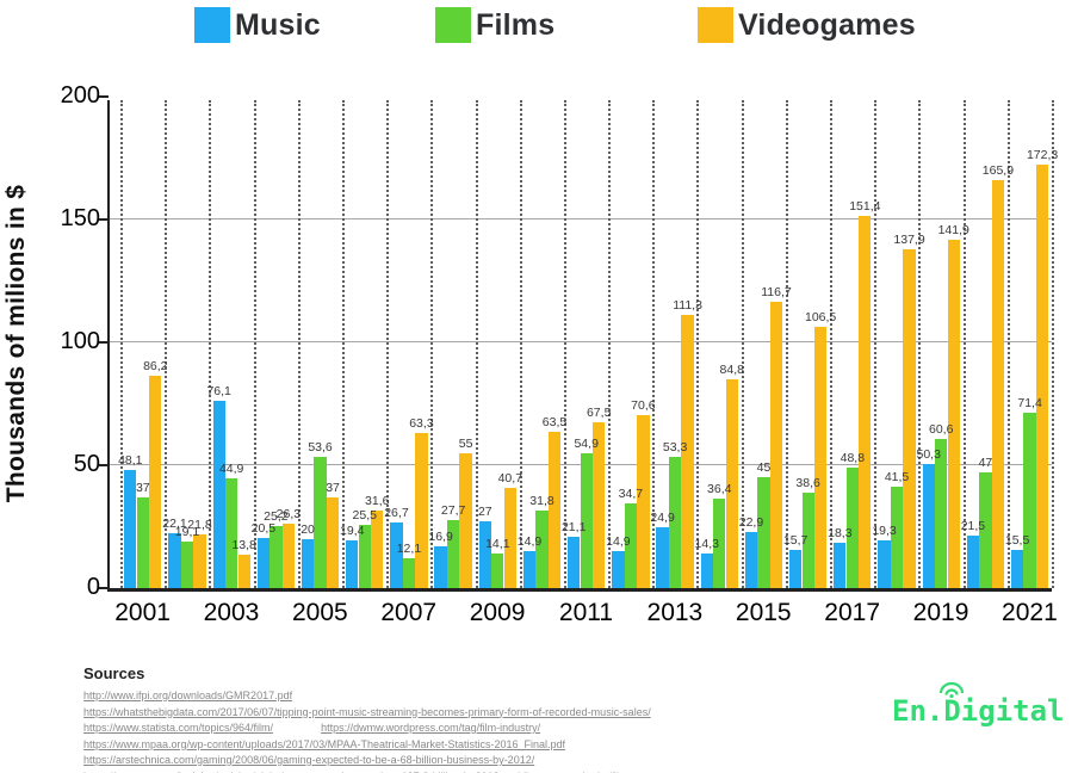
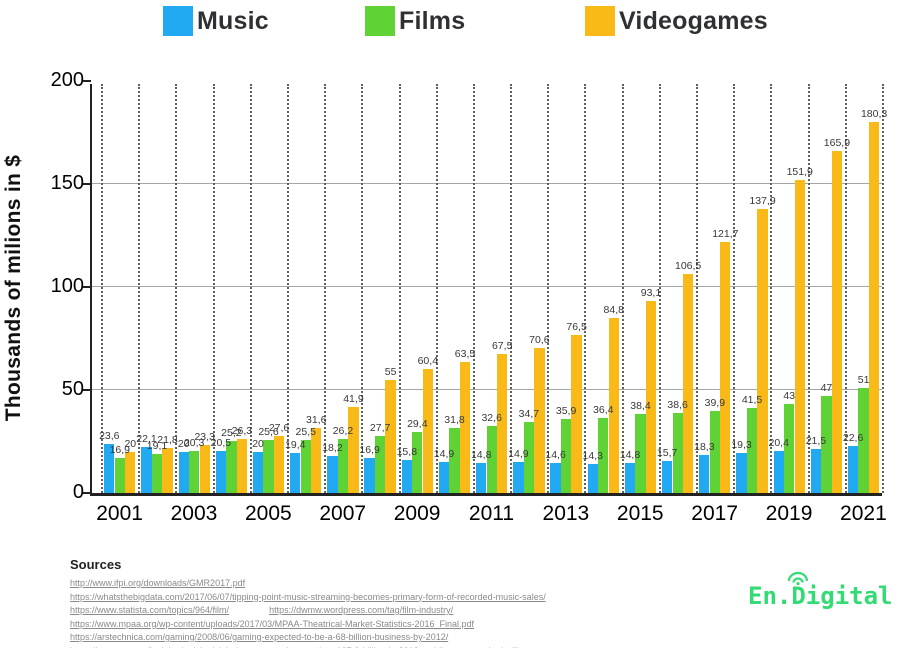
Music/2001: 48,1 -> 23,6
Films/2001: 37 -> 16,9
Videogames/2001: 86,2 -> 20
Music/2003: 76,1 -> 20
Films/2003: 44,9 -> 20,3
Videogames/2003: 13,8 -> 23,3
Films/2005: 53,6 -> 25,6
Videogames/2005: 37 -> 27,6
Music/2007: 26,7 -> 18,2
Films/2007: 12,1 -> 26,2
Videogames/2007: 63,3 -> 41,9
Music/2009: 27 -> 15,8
Films/2009: 14,1 -> 29,4
Videogames/2009: 40,7 -> 60,4
Music/2011: 21,1 -> 14,8
Films/2011: 54,9 -> 32,6
Music/2013: 24,9 -> 14,6
Films/2013: 53,3 -> 35,9
Videogames/2013: 111,3 -> 76,5
Music/2015: 22,9 -> 14,8
Films/2015: 45 -> 38,4
Videogames/2015: 116,7 -> 93,1
Films/2017: 48,8 -> 39,9
Videogames/2017: 151,4 -> 121,7
Music/2019: 50,3 -> 20,4
Films/2019: 60,6 -> 43
Videogames/2019: 141,9 -> 151,9
Music/2021: 15,5 -> 22,6
Films/2021: 71,4 -> 51
Videogames/2021: 172,3 -> 180,3
